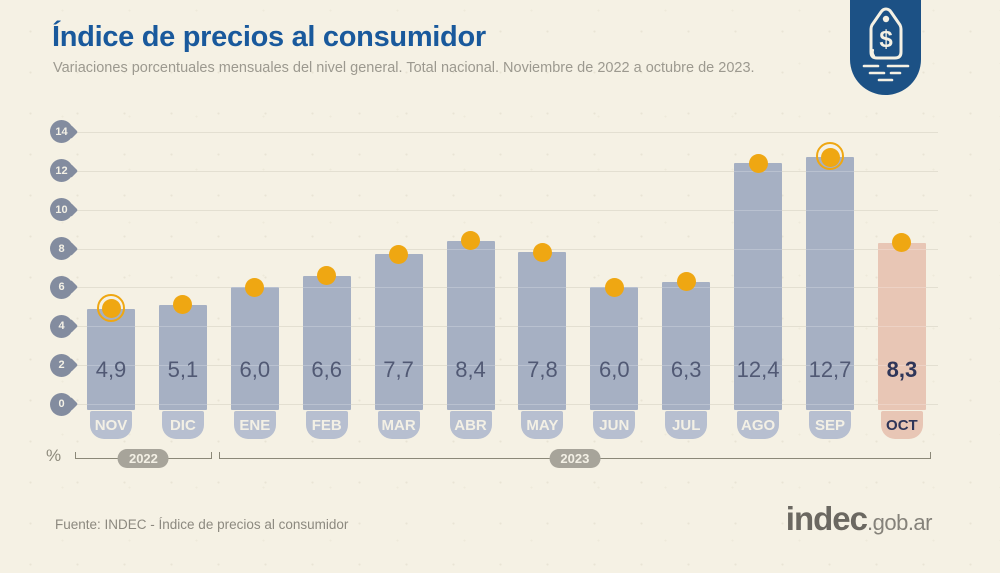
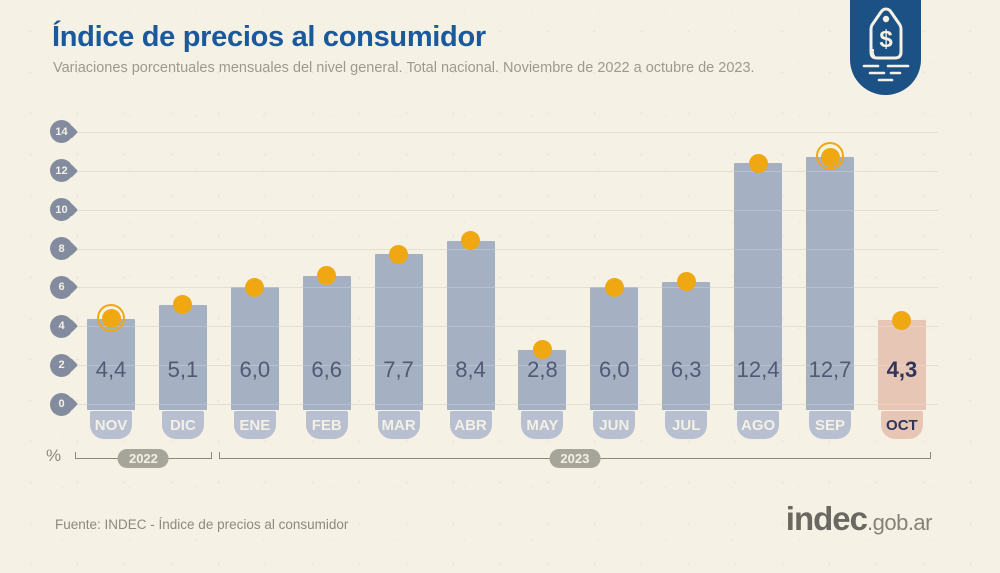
NOV: 4,9 -> 4,4
MAY: 7,8 -> 2,8
OCT: 8,3 -> 4,3
